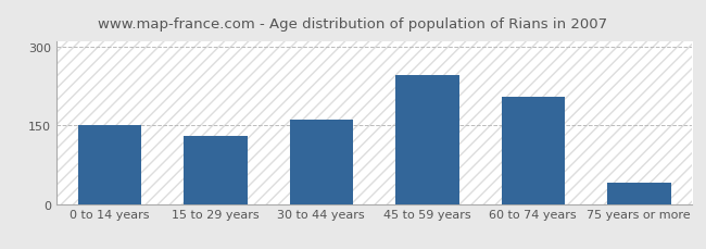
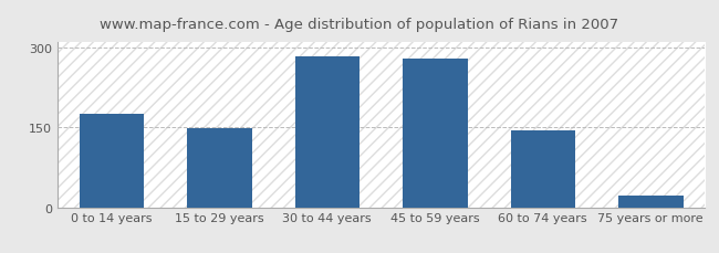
0 to 14 years: 150 -> 175
15 to 29 years: 130 -> 148
30 to 44 years: 160 -> 283
45 to 59 years: 245 -> 280
60 to 74 years: 205 -> 144
75 years or more: 40 -> 22
